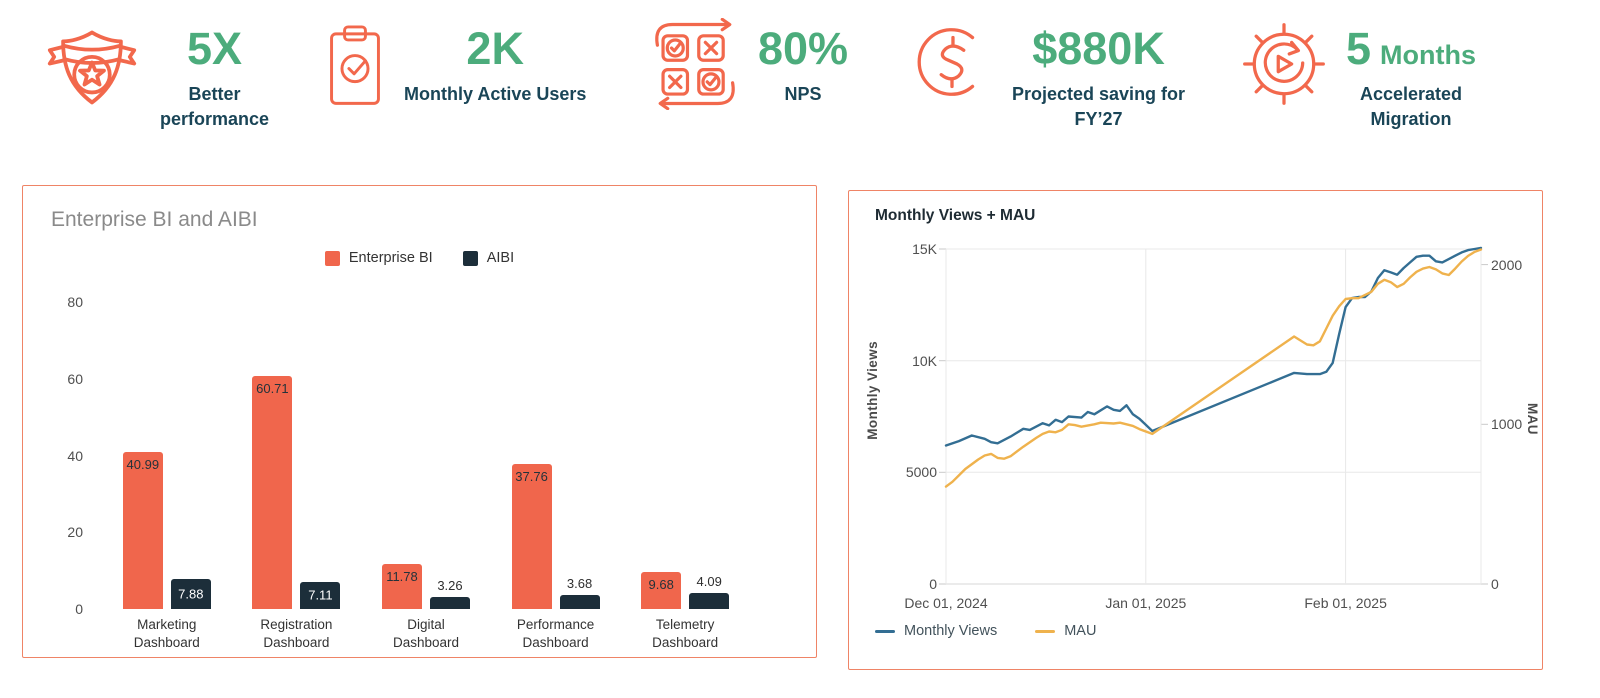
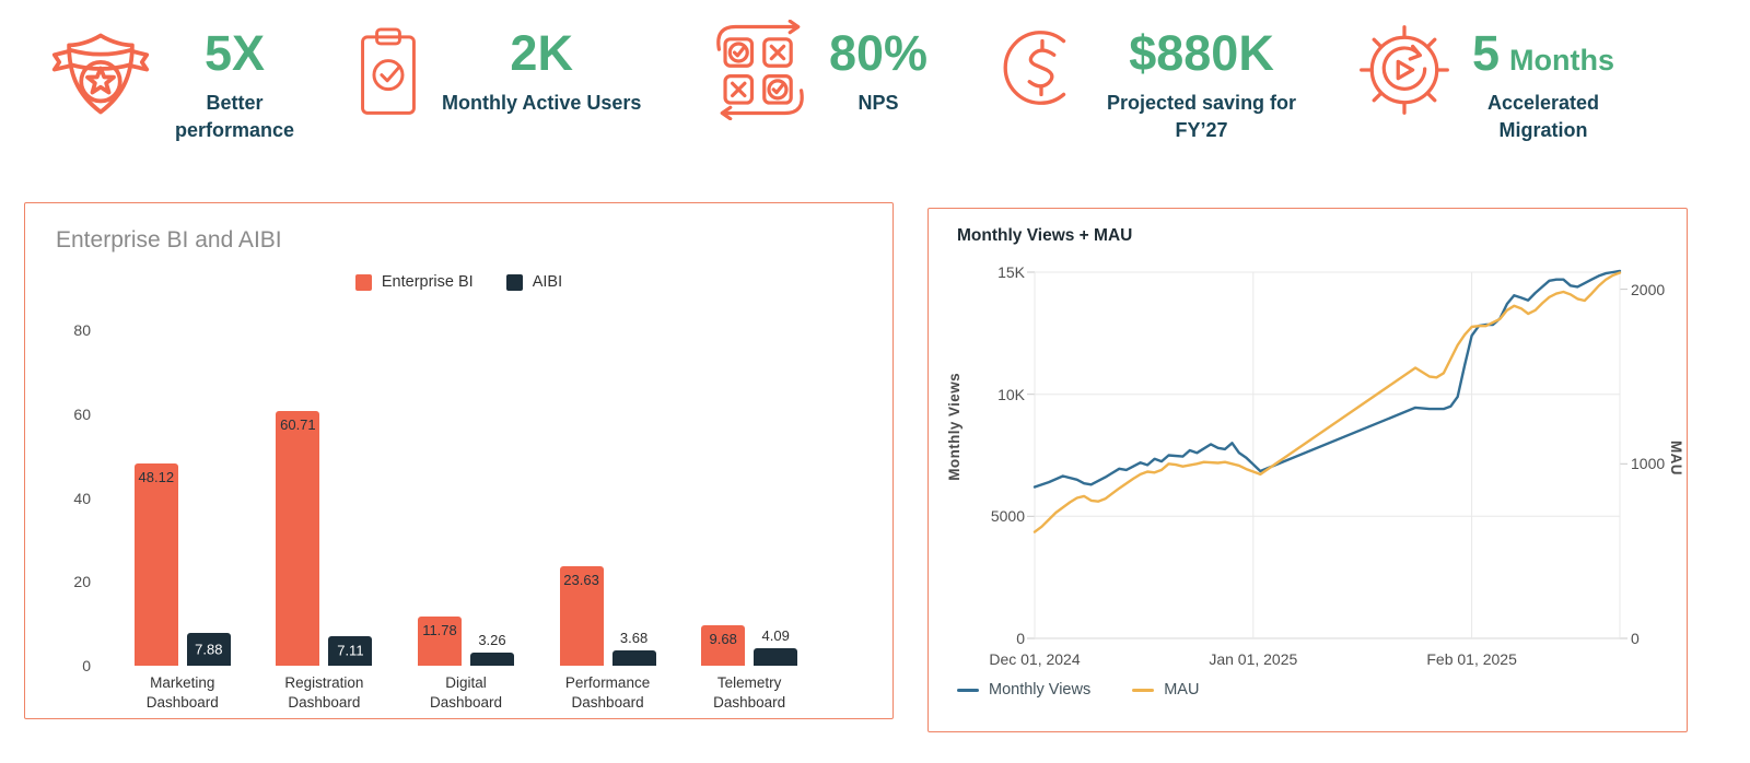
Enterprise BI and AIBI/Enterprise BI/Marketing Dashboard: 40.99 -> 48.12
Enterprise BI and AIBI/Enterprise BI/Performance Dashboard: 37.76 -> 23.63
